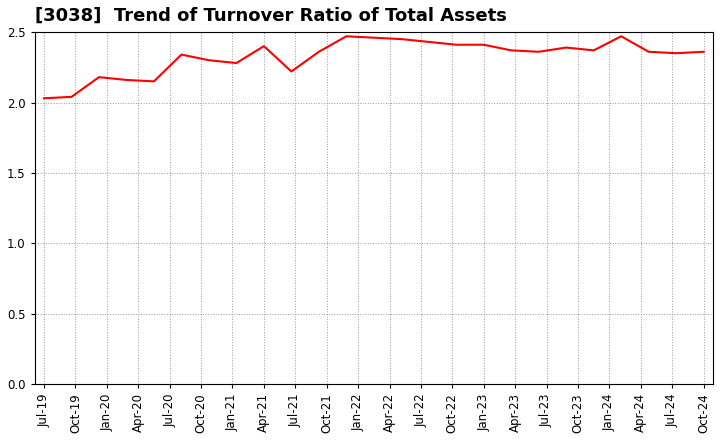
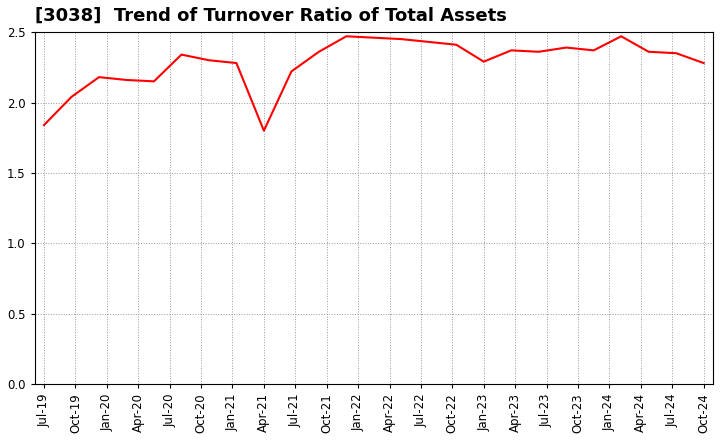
Jul-19: 2.03 -> 1.84
Apr-21: 2.40 -> 1.80
Jan-23: 2.41 -> 2.29
Oct-24: 2.36 -> 2.28
